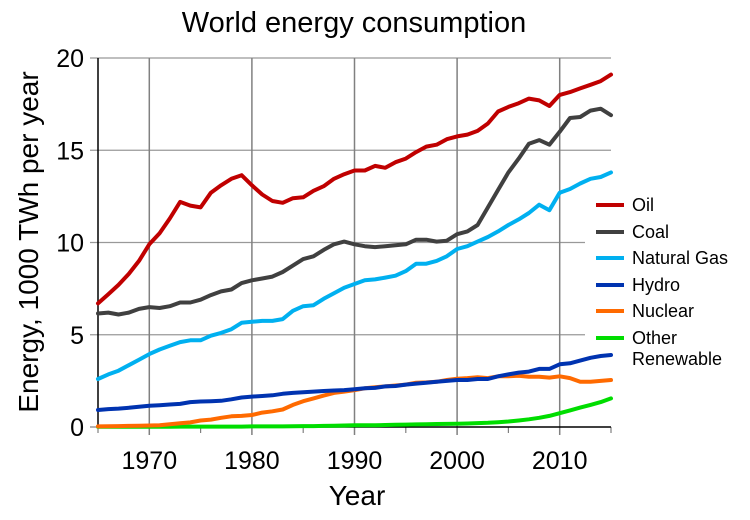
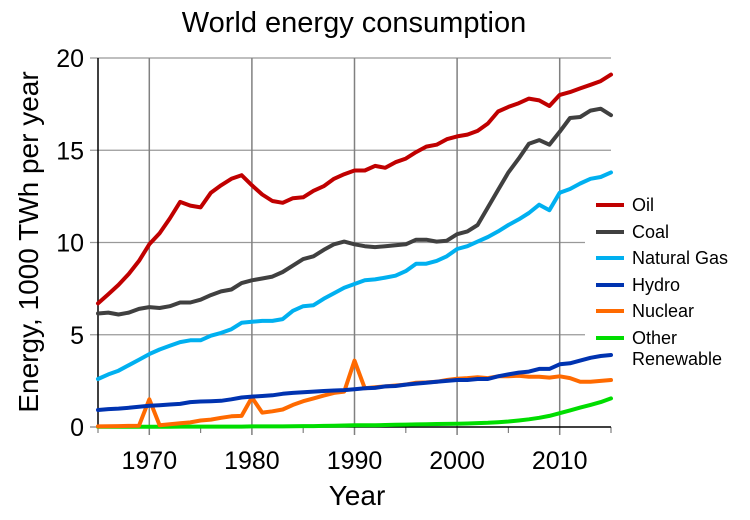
Nuclear/1970: 0.1 -> 1.5
Nuclear/1980: 0.7 -> 1.6
Nuclear/1990: 2.0 -> 3.6
